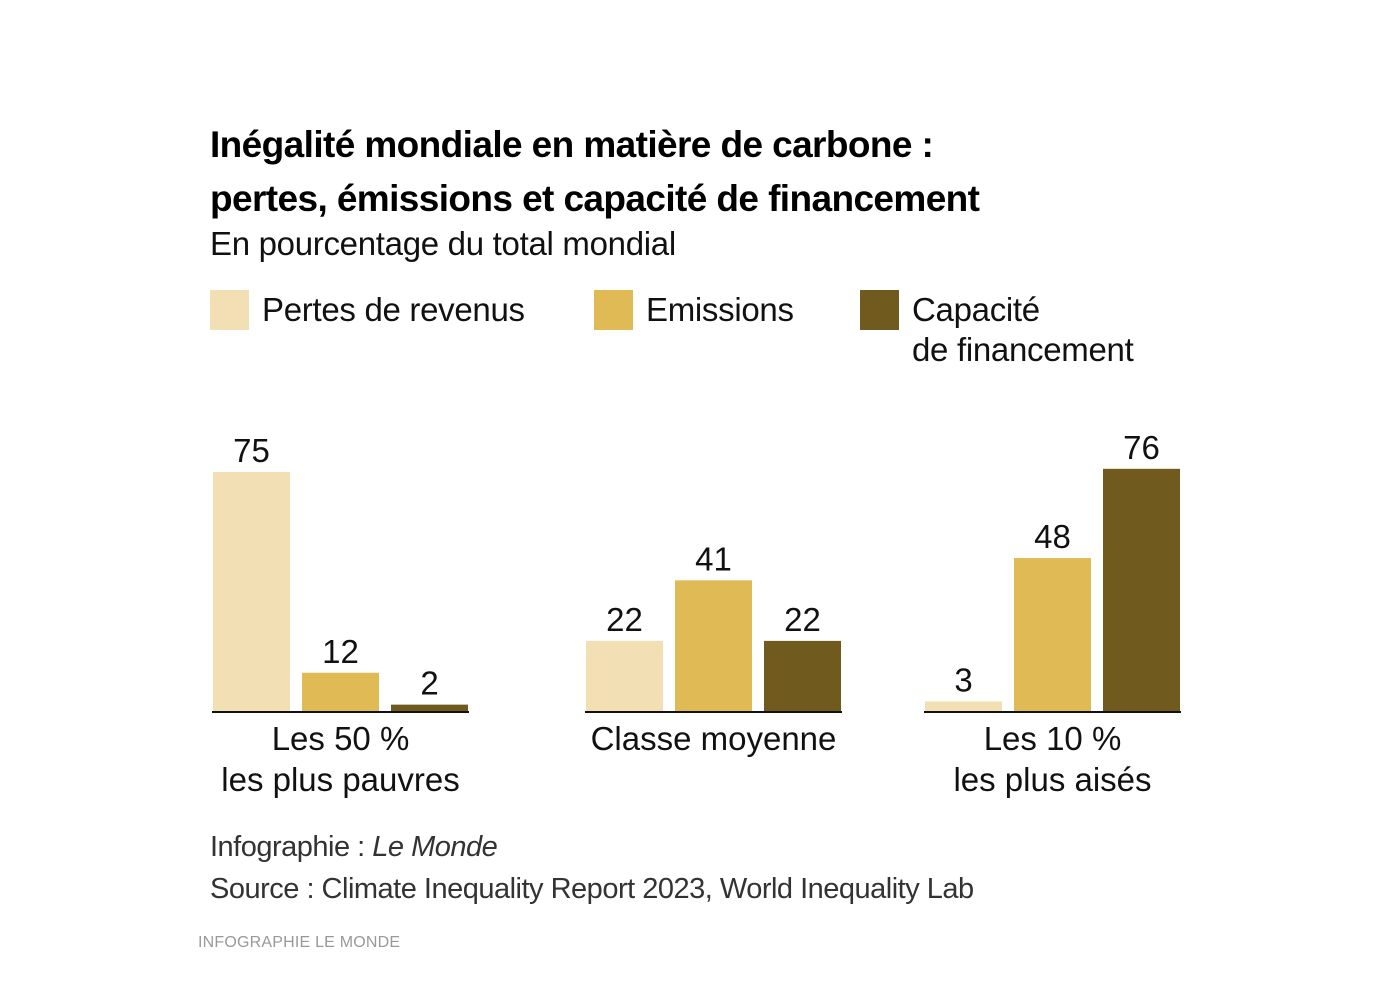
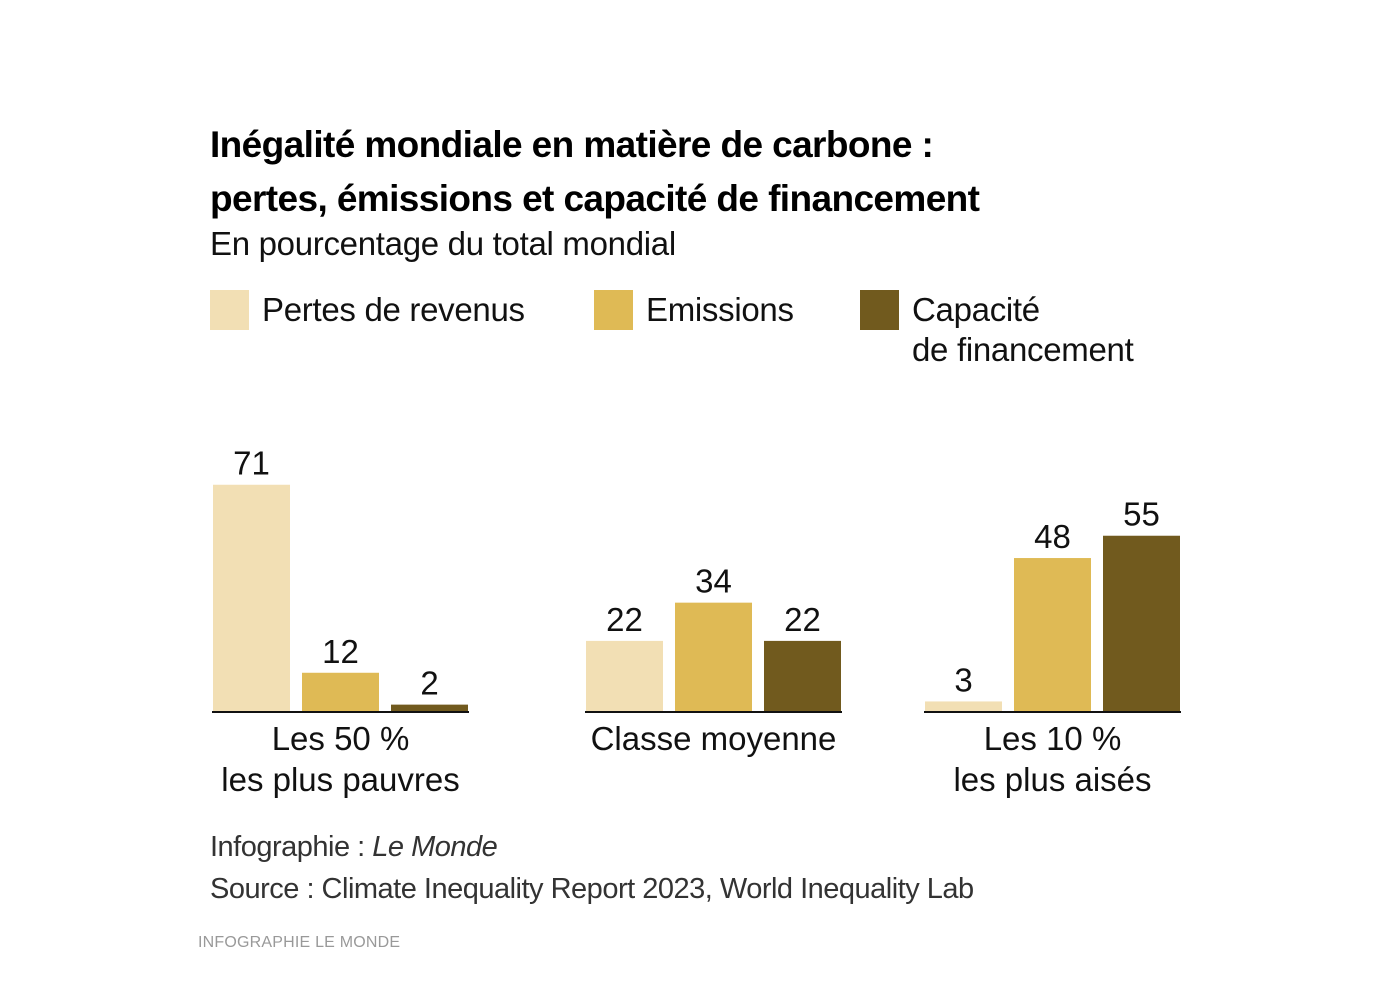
Pertes de revenus/Les 50 % les plus pauvres: 75 -> 71
Emissions/Classe moyenne: 41 -> 34
Capacité de financement/Les 10 % les plus aisés: 76 -> 55
